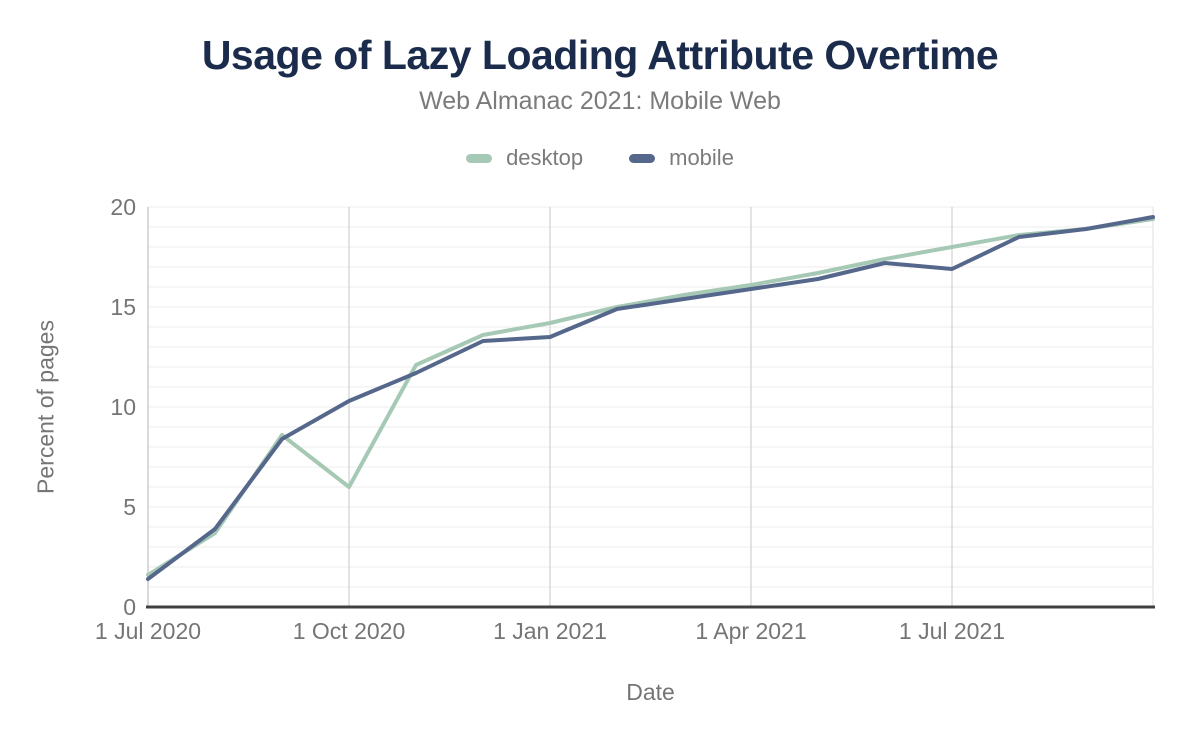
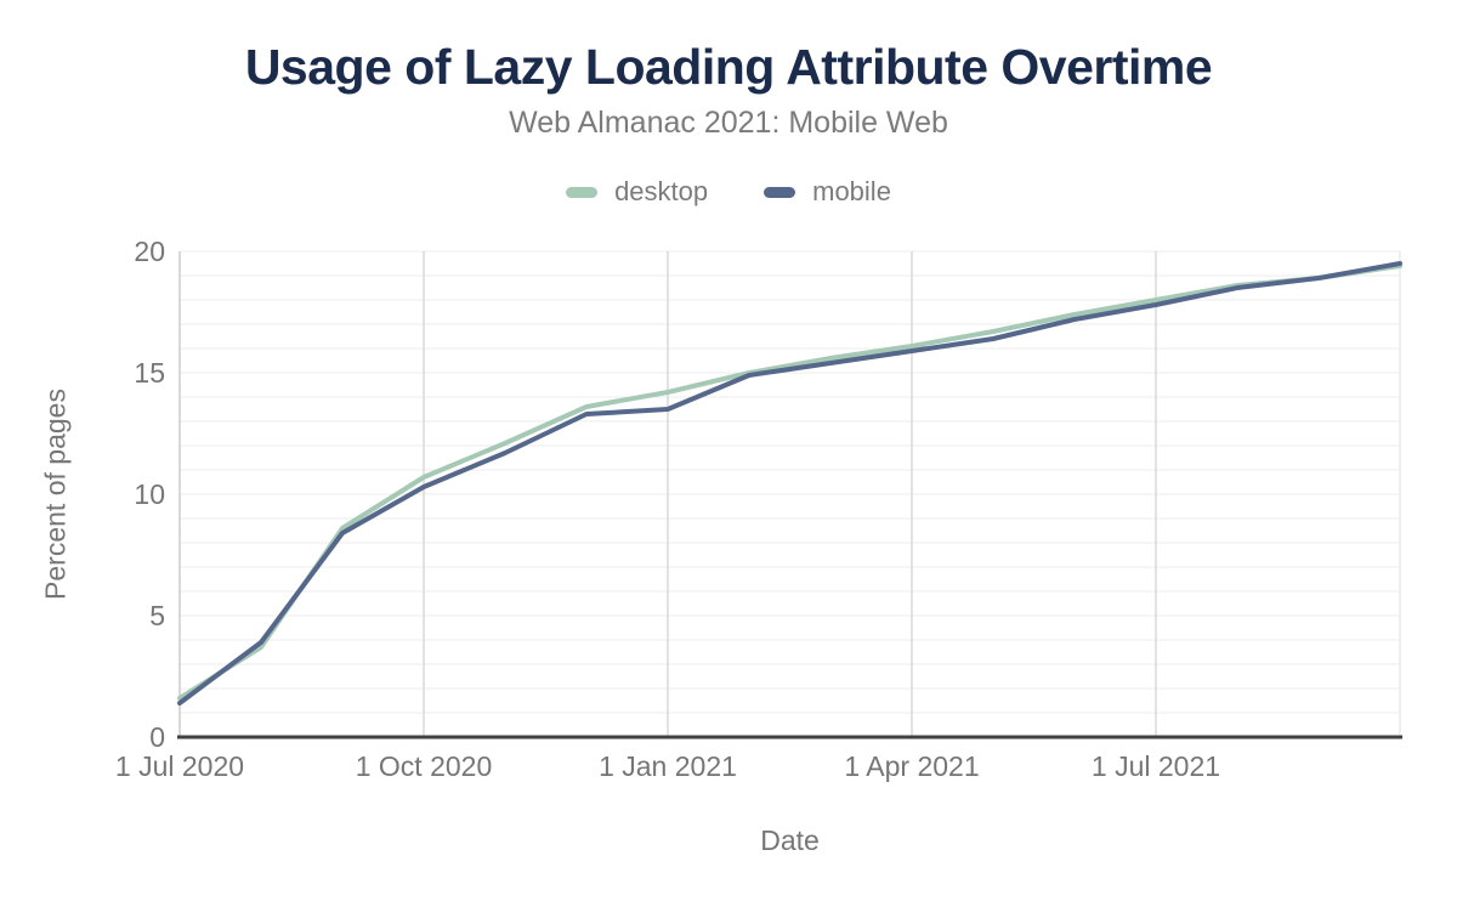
desktop/1 Oct 2020: 6.0 -> 10.7
mobile/1 Jul 2021: 16.9 -> 17.8
